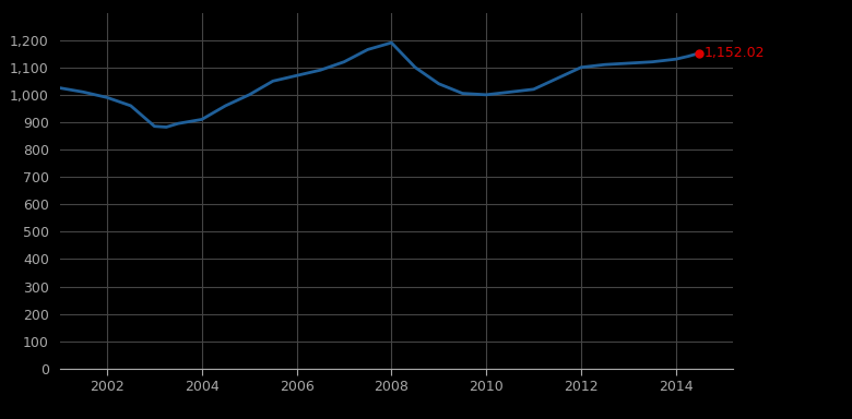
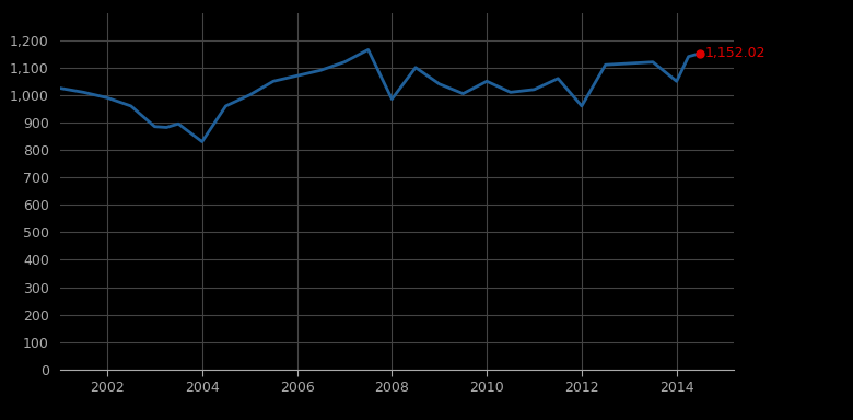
2004: 910 -> 830
2008: 1,190 -> 985
2010: 1,000 -> 1,050
2012: 1,100 -> 960
2014: 1,130 -> 1,050
